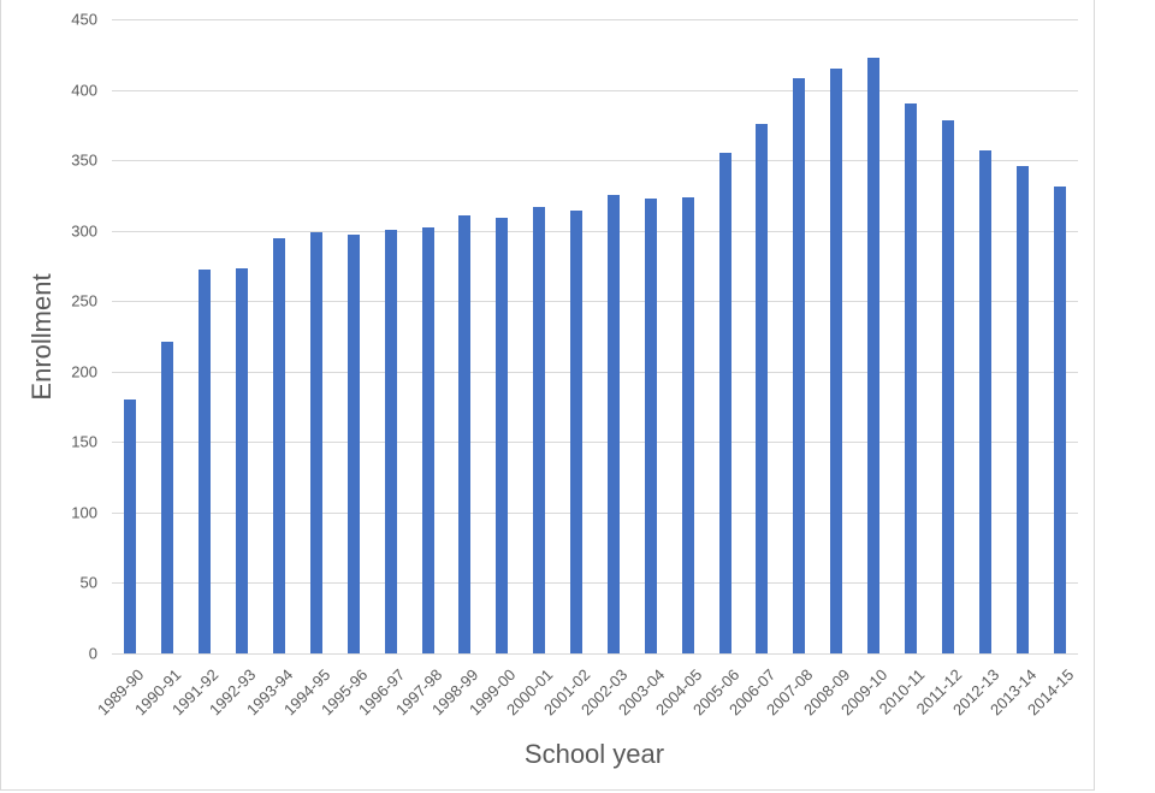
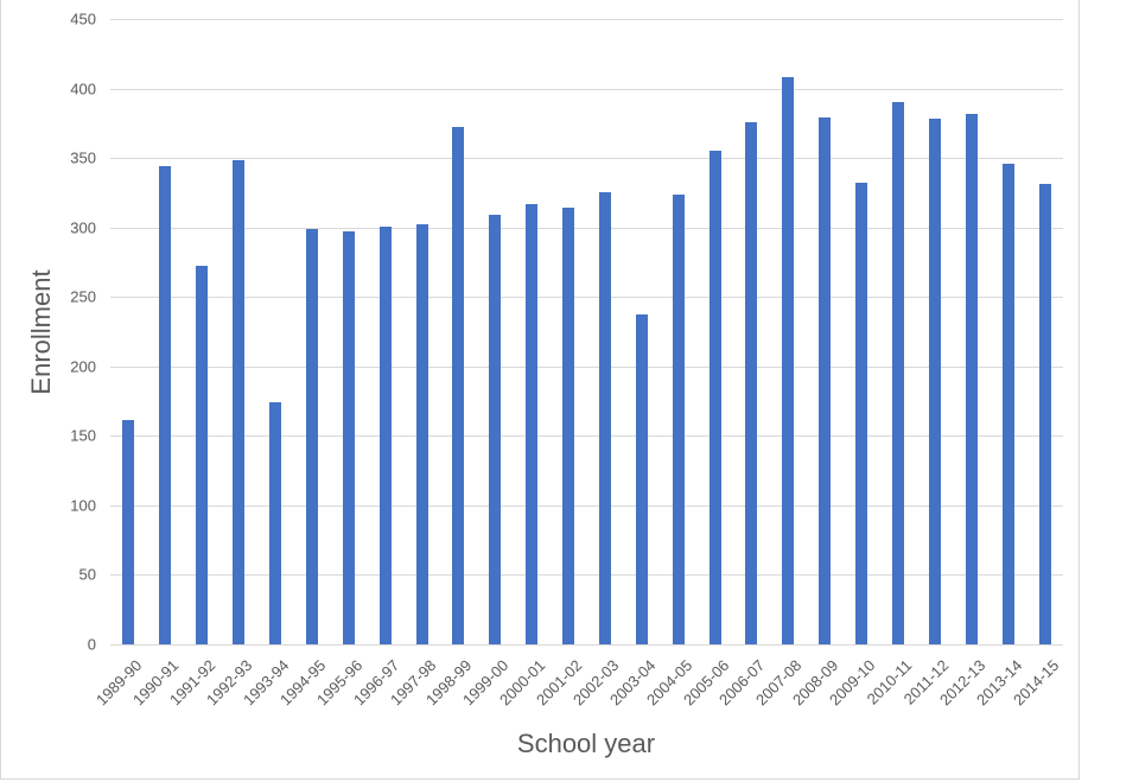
1989-90: 180 -> 161
1990-91: 221 -> 344
1992-93: 273 -> 348
1993-94: 295 -> 174
1998-99: 311 -> 372
2003-04: 323 -> 237
2008-09: 415 -> 379
2009-10: 423 -> 332
2012-13: 357 -> 382
